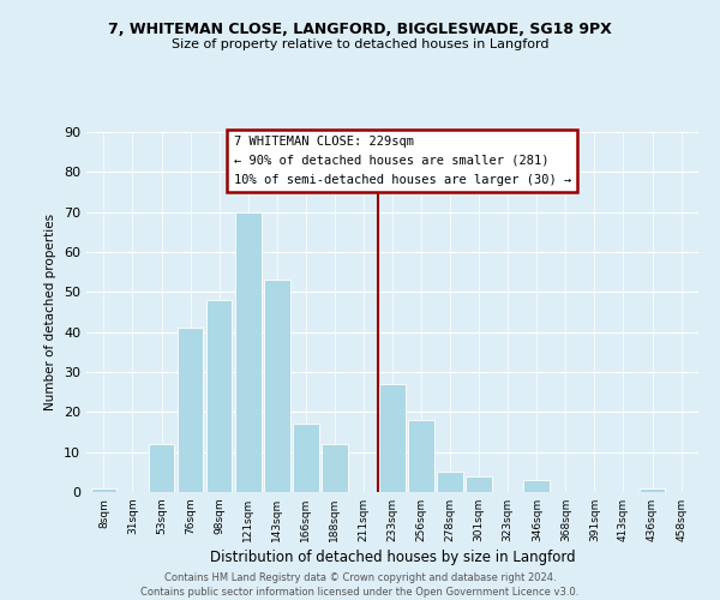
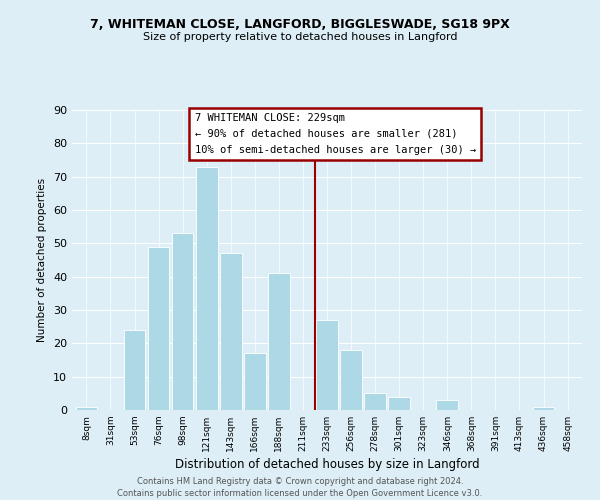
53sqm: 12 -> 24
76sqm: 41 -> 49
98sqm: 48 -> 53
121sqm: 70 -> 73
143sqm: 53 -> 47
188sqm: 12 -> 41
